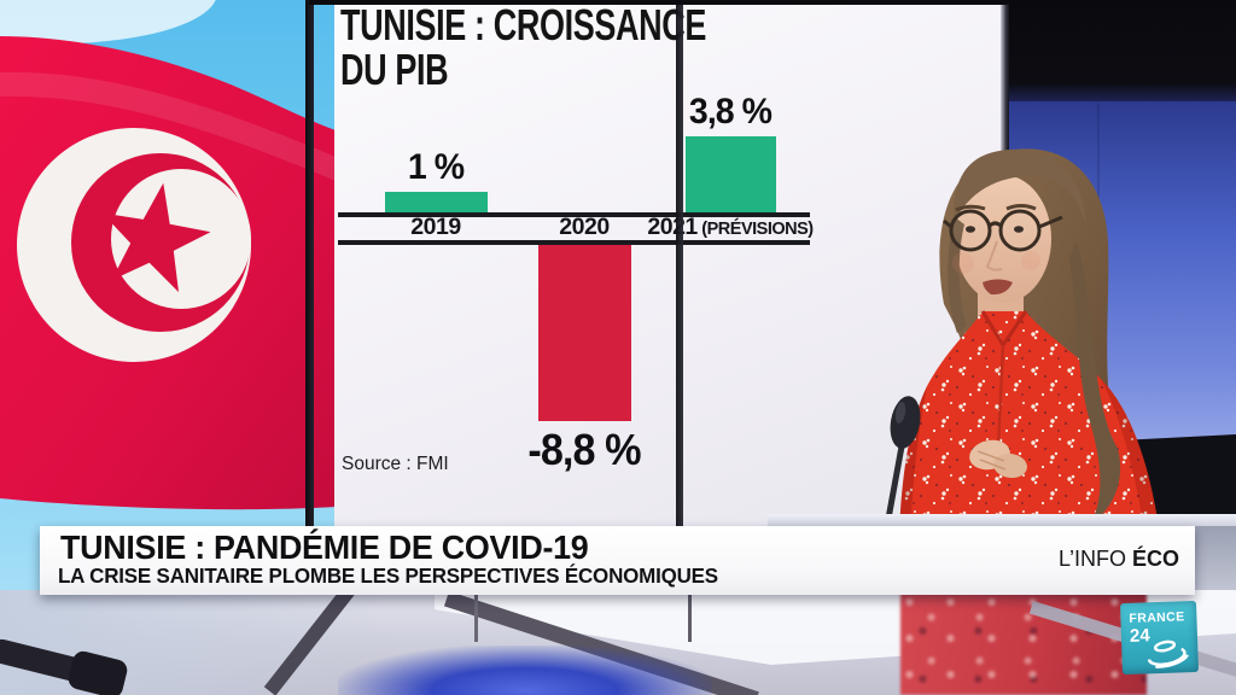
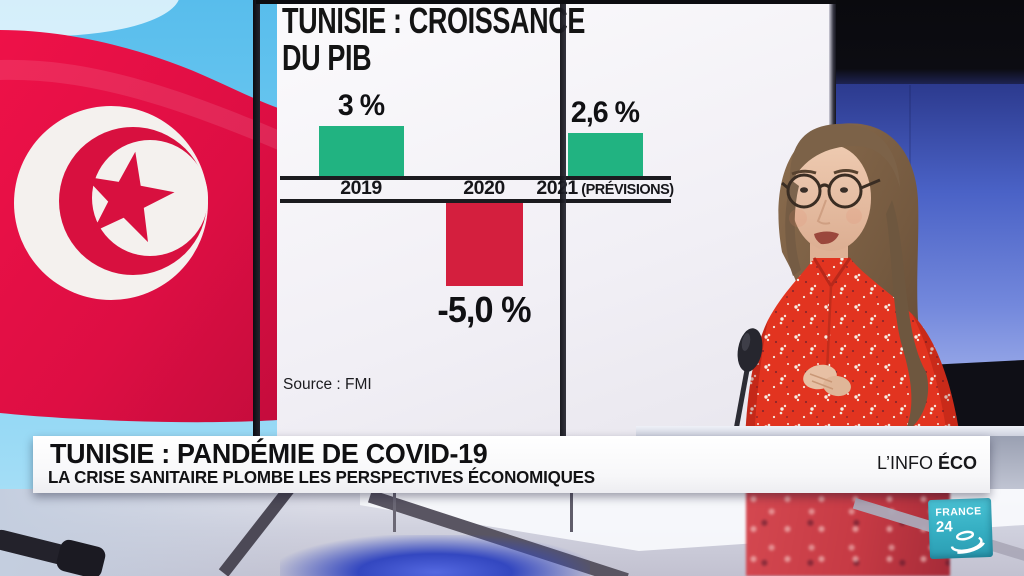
2019: 1 -> 3
2020: -8,8 -> -5,0
2021 (PRÉVISIONS): 3,8 -> 2,6
